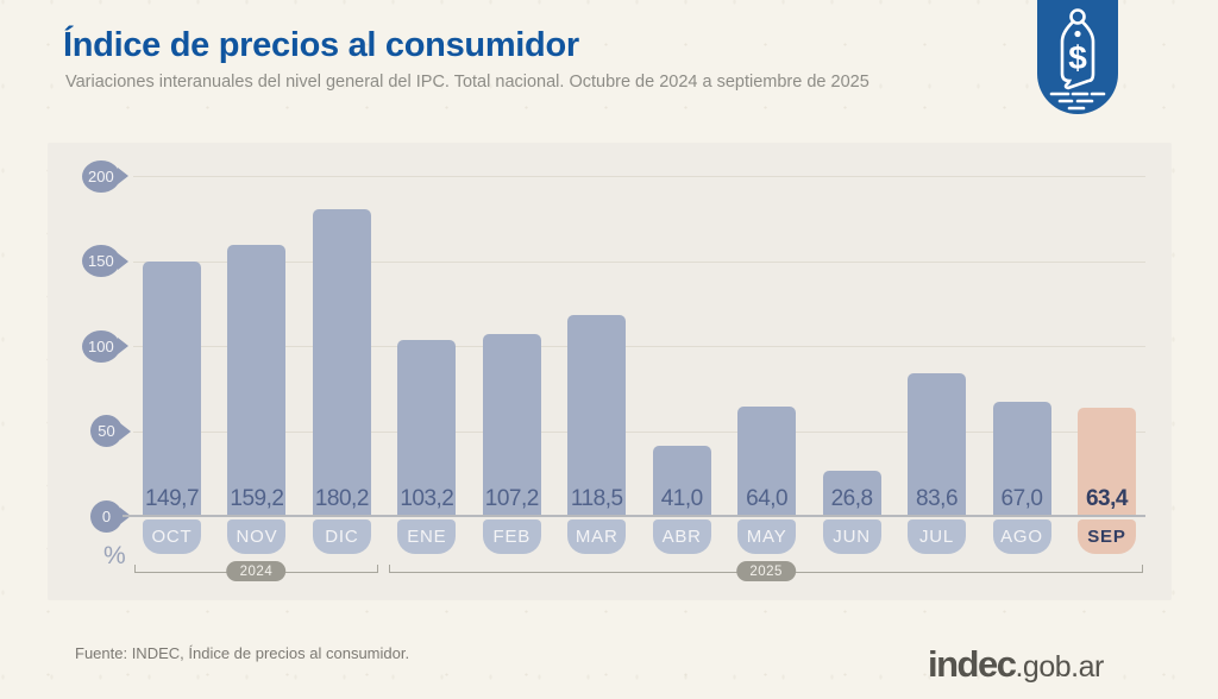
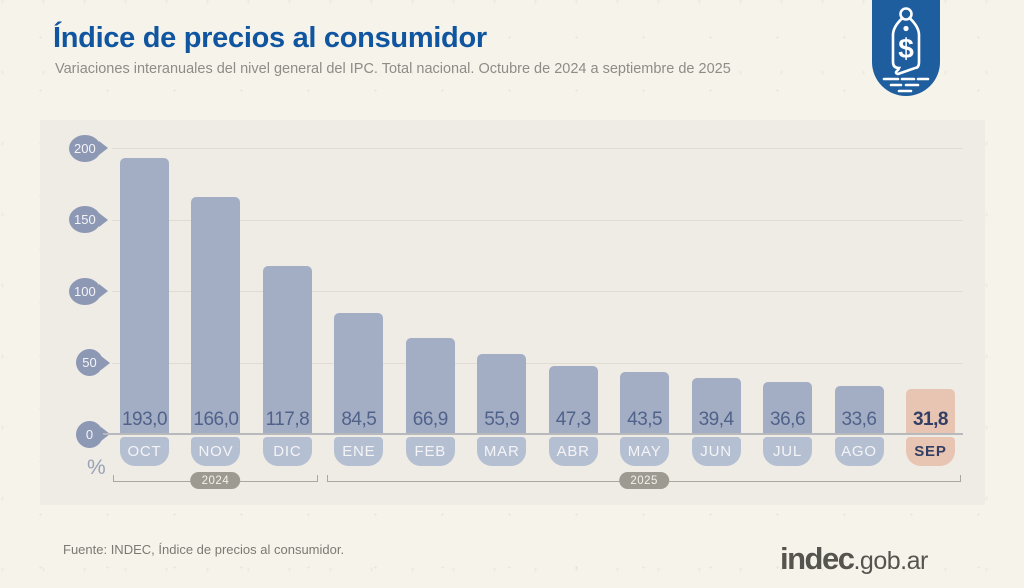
OCT: 149,7 -> 193,0
NOV: 159,2 -> 166,0
DIC: 180,2 -> 117,8
ENE: 103,2 -> 84,5
FEB: 107,2 -> 66,9
MAR: 118,5 -> 55,9
ABR: 41,0 -> 47,3
MAY: 64,0 -> 43,5
JUN: 26,8 -> 39,4
JUL: 83,6 -> 36,6
AGO: 67,0 -> 33,6
SEP: 63,4 -> 31,8
